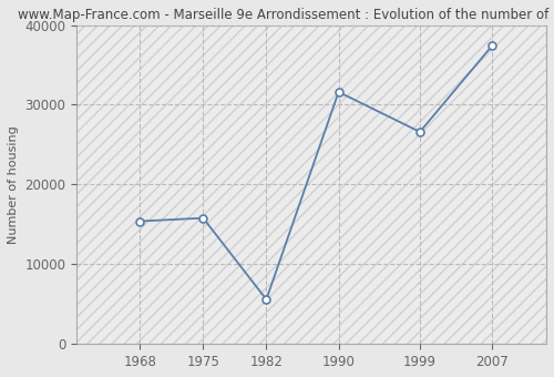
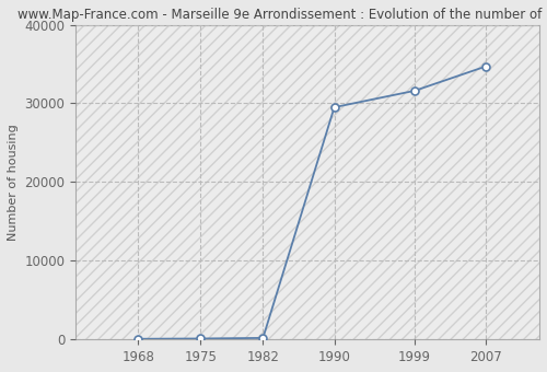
1968: 15400 -> 100
1975: 15800 -> 100
1982: 5600 -> 200
1990: 31600 -> 29500
1999: 26600 -> 31600
2007: 37400 -> 34700
